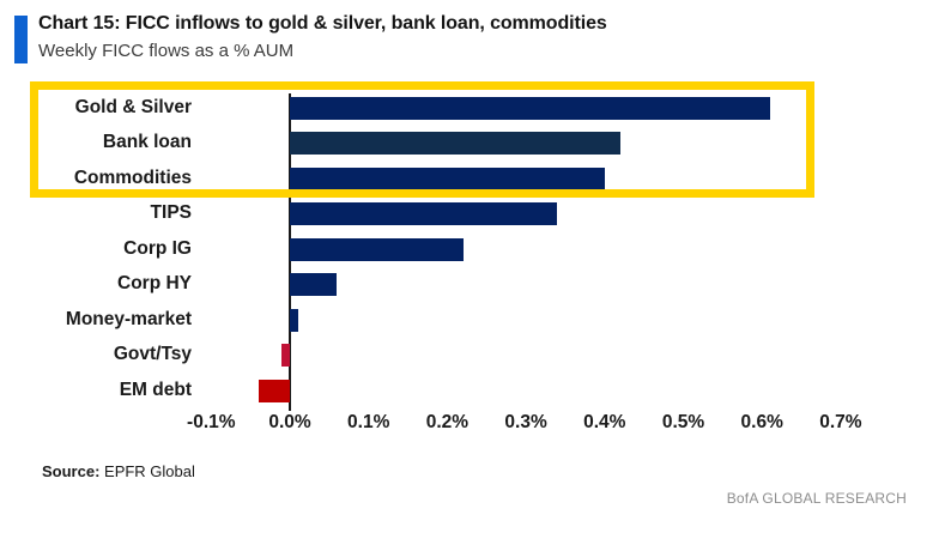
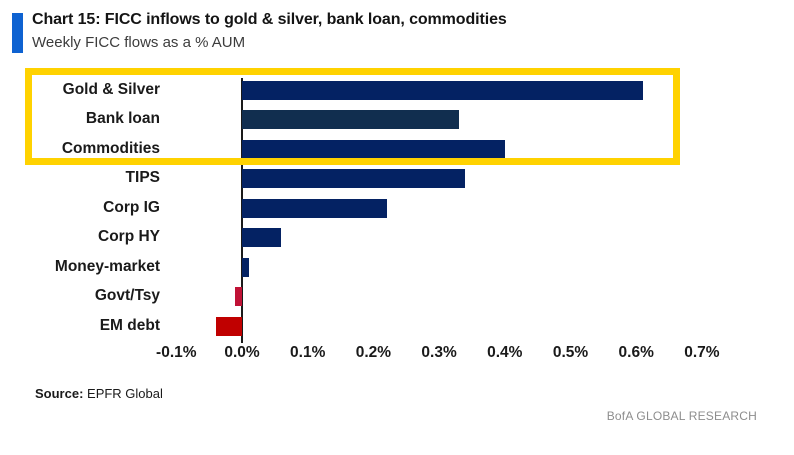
Bank loan: 0.42% -> 0.33%
